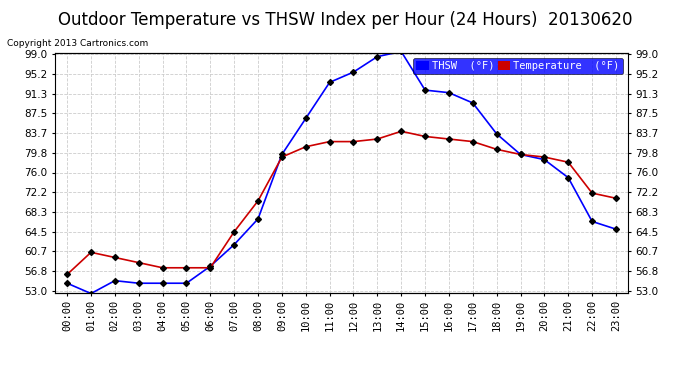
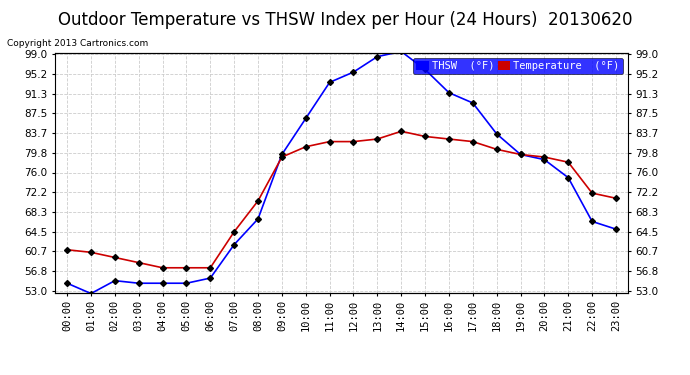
Temperature (°F)/00:00: 56.2 -> 61.0
THSW (°F)/06:00: 57.8 -> 55.5
THSW (°F)/15:00: 92.0 -> 96.0
